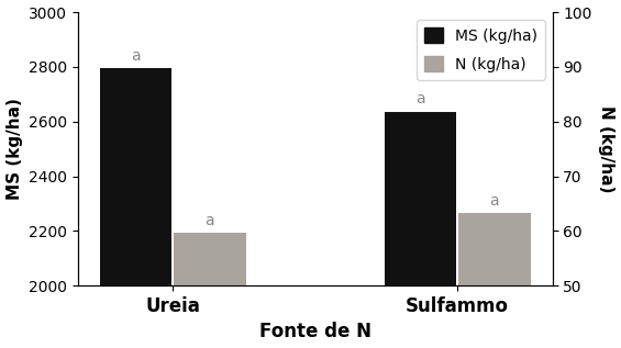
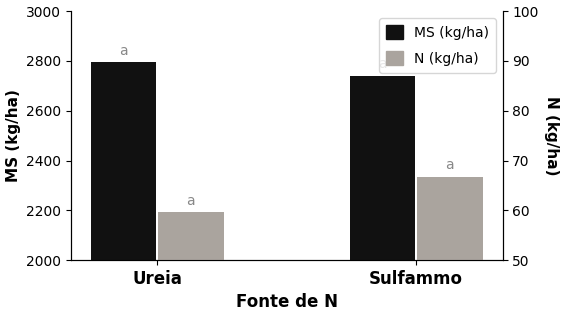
MS (kg/ha)/Sulfammo: 2635 -> 2740
N (kg/ha)/Sulfammo: 2265 -> 2335
